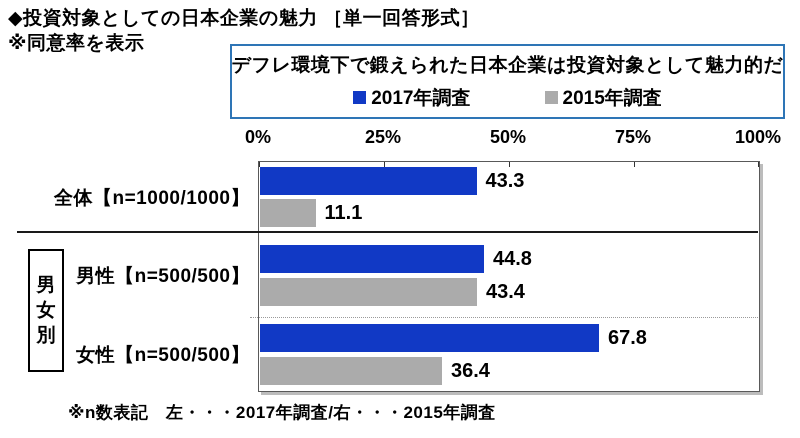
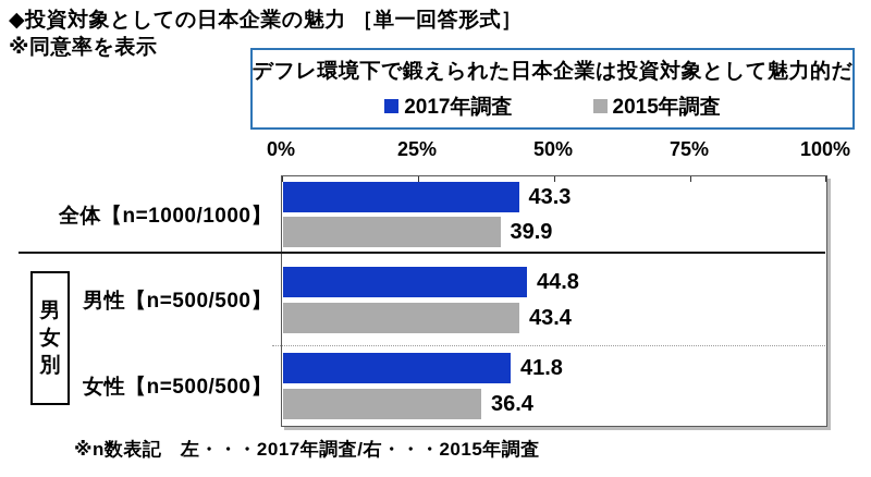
2015年調査/全体【n=1000/1000】: 11.1 -> 39.9
2017年調査/女性【n=500/500】: 67.8 -> 41.8
